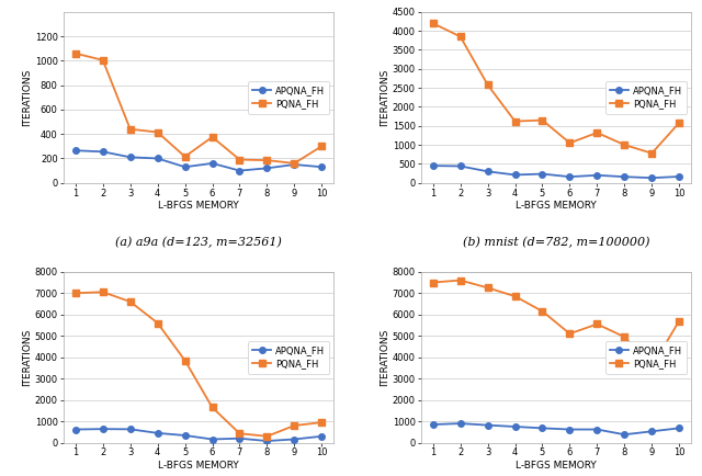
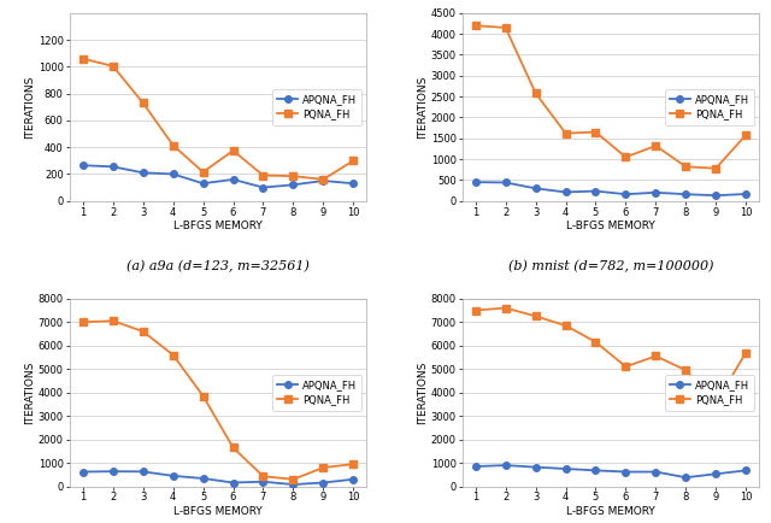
(a) a9a (d=123, m=32561)/PQNA_FH/3: 440 -> 730
(b) mnist (d=782, m=100000)/PQNA_FH/2: 3850 -> 4150
(b) mnist (d=782, m=100000)/PQNA_FH/8: 1000 -> 820
